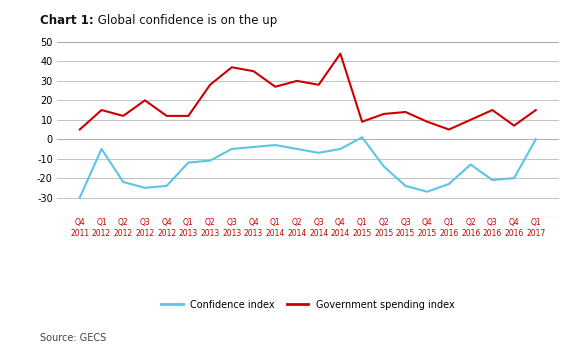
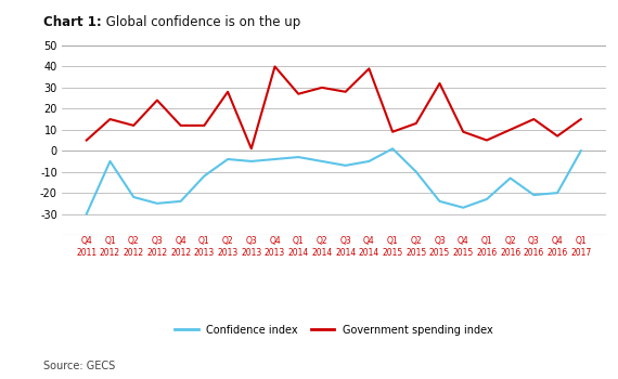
Government spending index/Q3 2012: 20 -> 24
Confidence index/Q2 2013: -11 -> -4
Government spending index/Q3 2013: 37 -> 1
Government spending index/Q4 2013: 35 -> 40
Government spending index/Q4 2014: 44 -> 39
Confidence index/Q2 2015: -14 -> -10
Government spending index/Q3 2015: 14 -> 32
